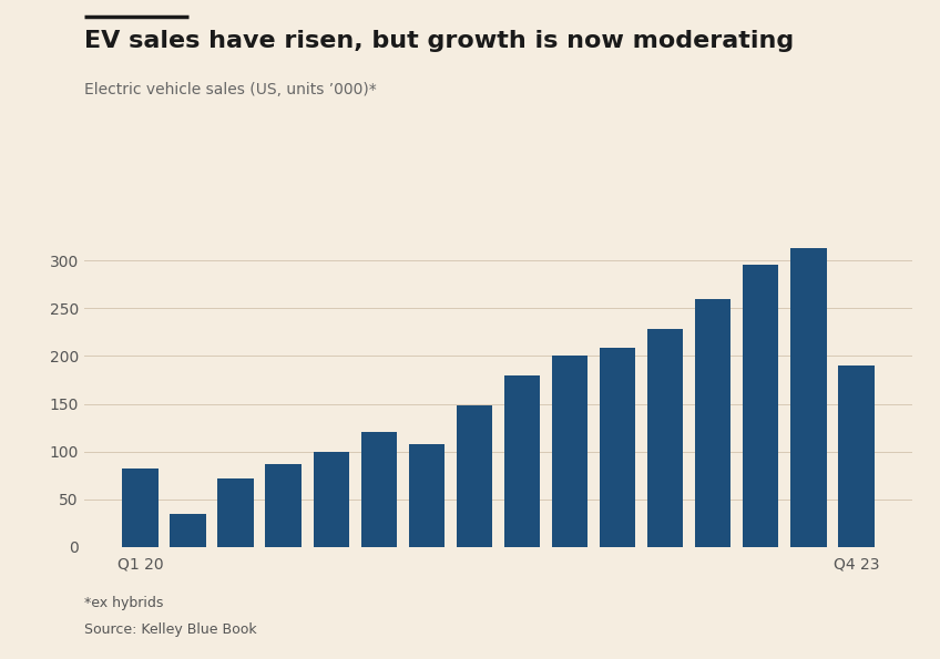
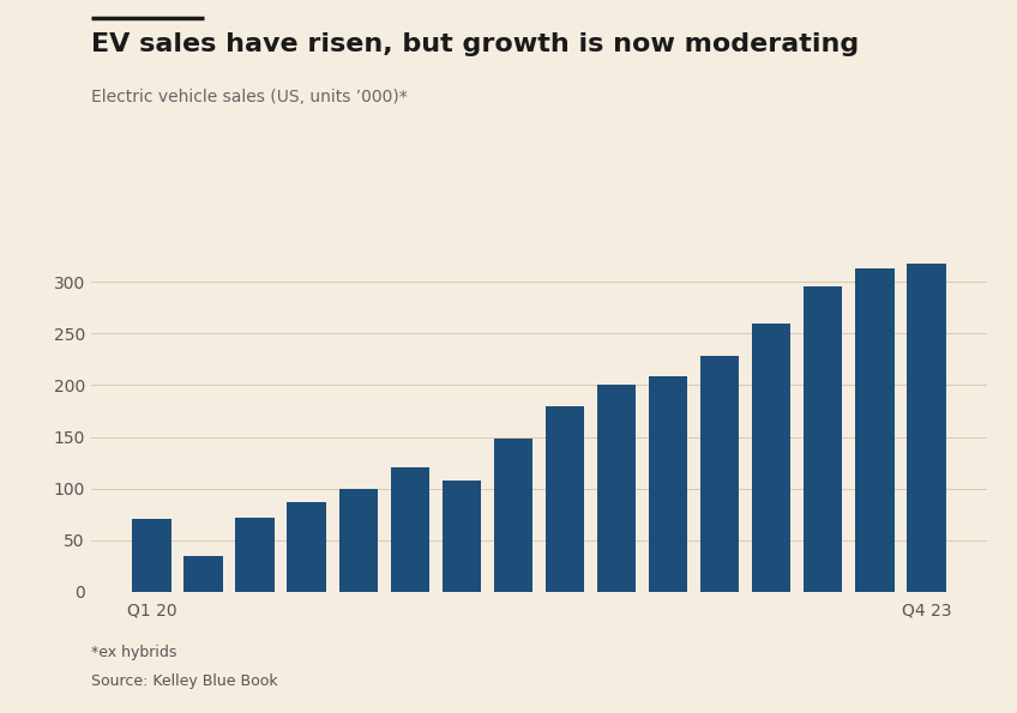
Q1 20: 82 -> 70
Q4 23: 190 -> 318
